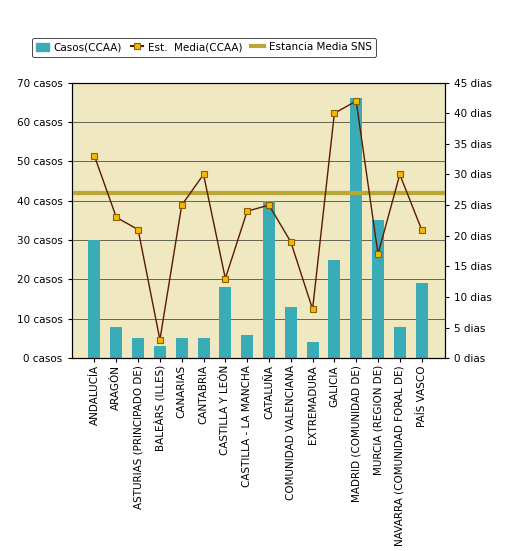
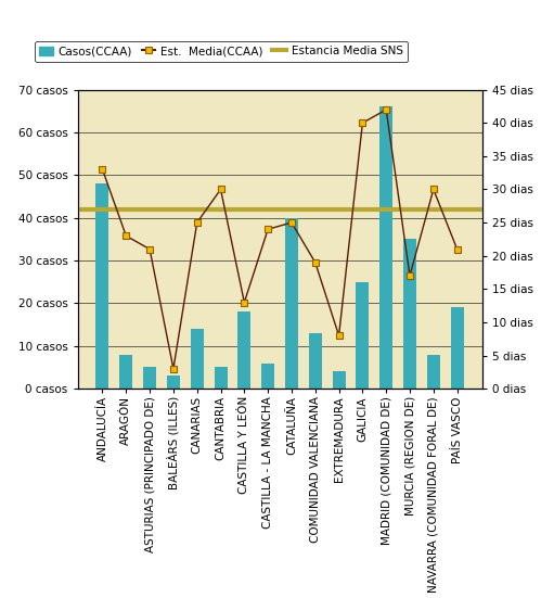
Casos(CCAA)/ANDALUCÍA: 30 casos -> 48 casos
Casos(CCAA)/CANARIAS: 5 casos -> 14 casos
